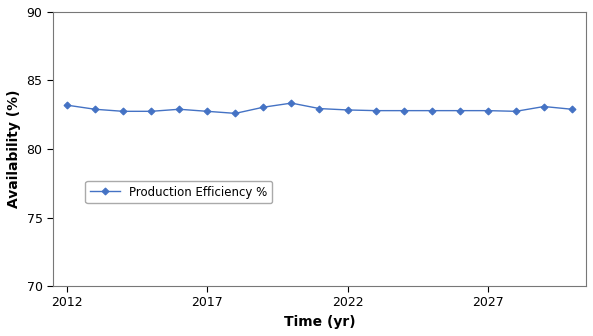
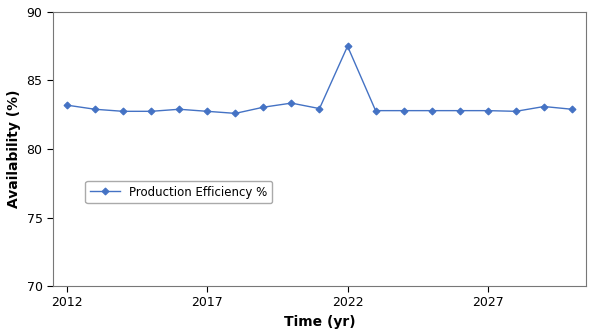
2022: 82.8 -> 87.5
